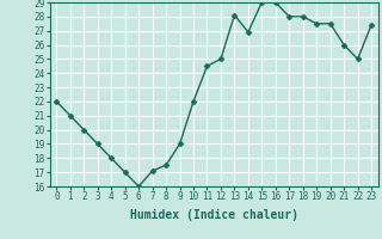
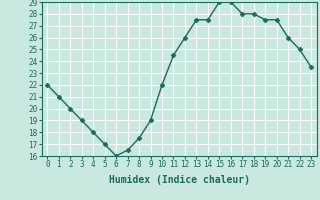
7: 17.1 -> 16.5
12: 25.0 -> 26.0
13: 28.1 -> 27.5
14: 26.9 -> 27.5
23: 27.4 -> 23.5
